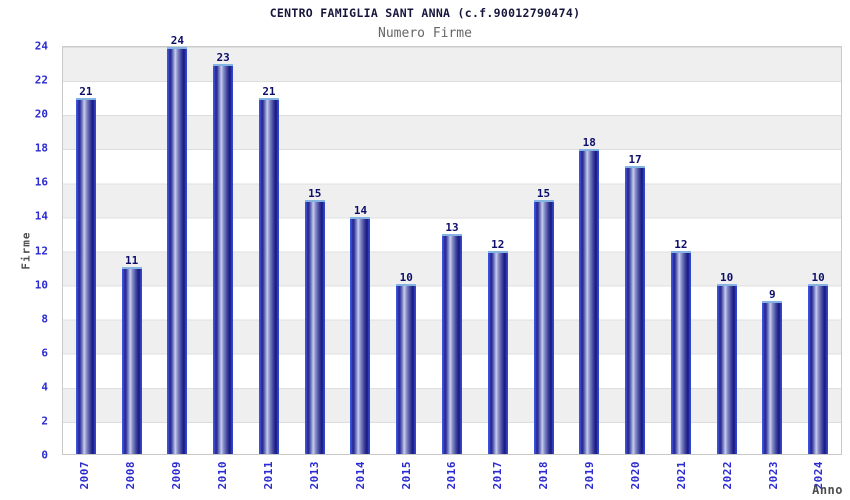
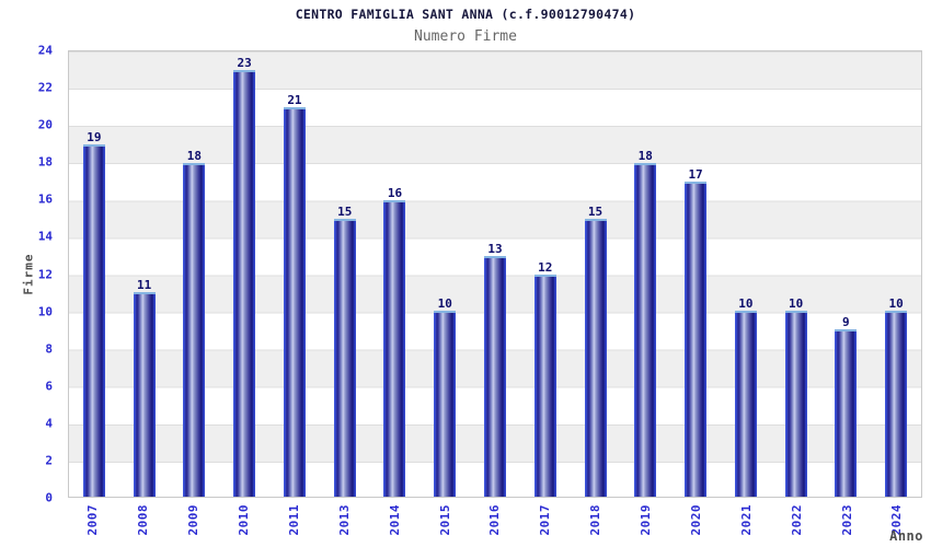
2007: 21 -> 19
2009: 24 -> 18
2014: 14 -> 16
2021: 12 -> 10
